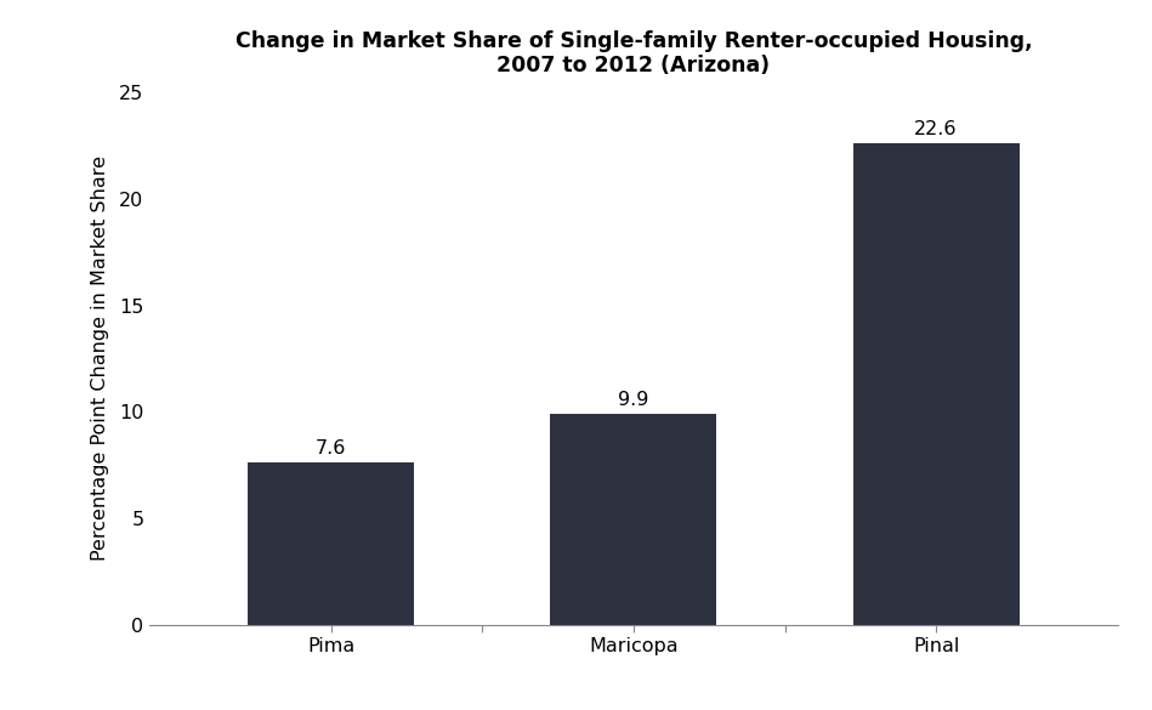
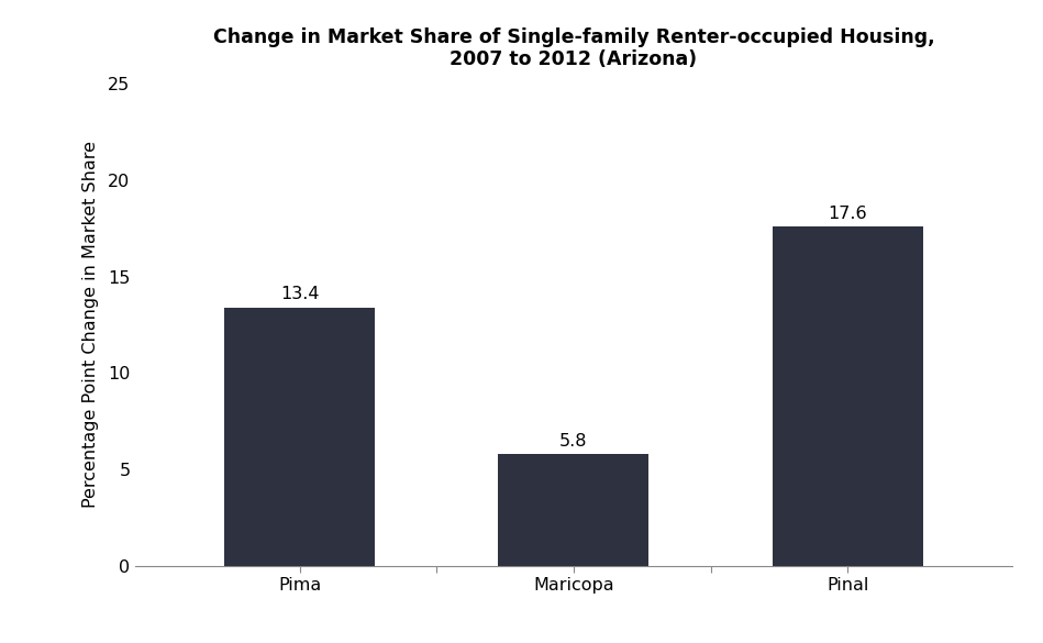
Pima: 7.6 -> 13.4
Maricopa: 9.9 -> 5.8
Pinal: 22.6 -> 17.6
